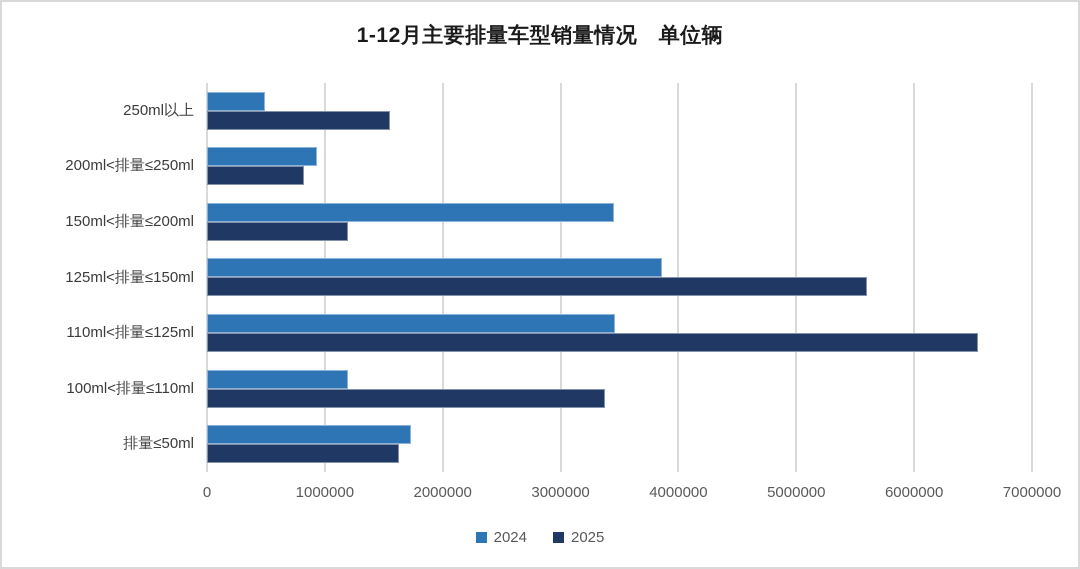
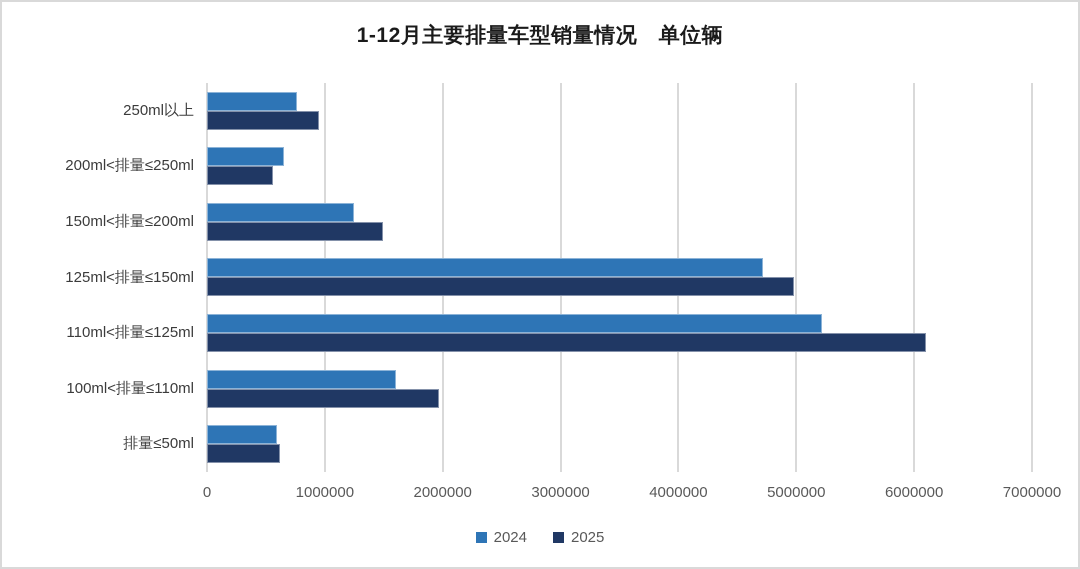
2024/250ml以上: 490000 -> 760000
2025/250ml以上: 1550000 -> 950000
2024/200ml<排量≤250ml: 930000 -> 650000
2025/200ml<排量≤250ml: 820000 -> 560000
2024/150ml<排量≤200ml: 3450000 -> 1250000
2025/150ml<排量≤200ml: 1200000 -> 1490000
2024/125ml<排量≤150ml: 3860000 -> 4720000
2025/125ml<排量≤150ml: 5600000 -> 4980000
2024/110ml<排量≤125ml: 3460000 -> 5220000
2025/110ml<排量≤125ml: 6540000 -> 6100000
2024/100ml<排量≤110ml: 1200000 -> 1600000
2025/100ml<排量≤110ml: 3380000 -> 1970000
2024/排量≤50ml: 1730000 -> 590000
2025/排量≤50ml: 1630000 -> 620000
